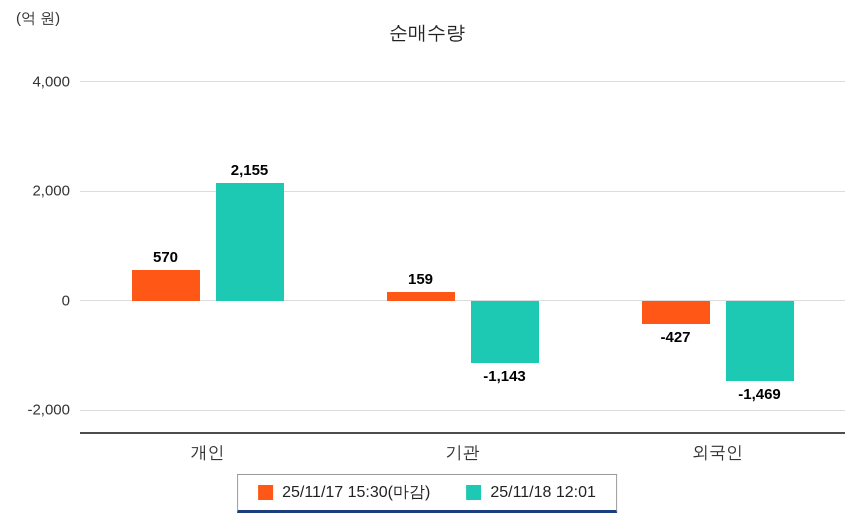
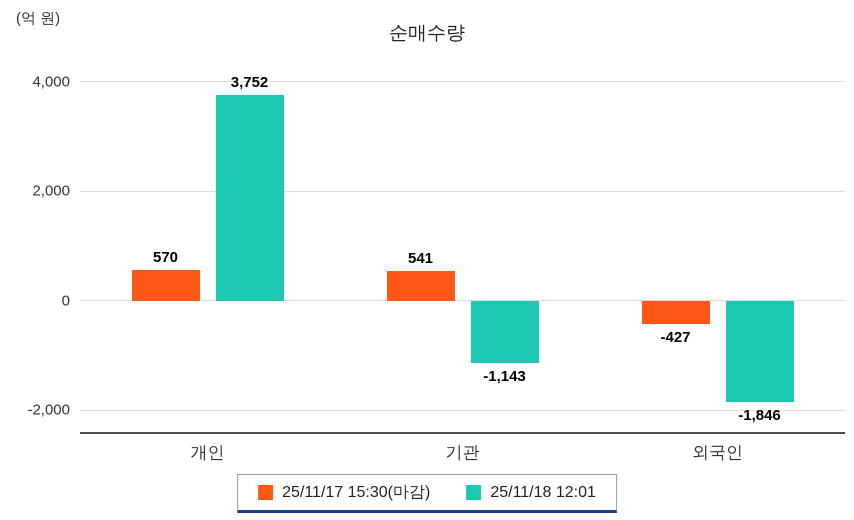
25/11/18 12:01/개인: 2,155 -> 3,752
25/11/17 15:30(마감)/기관: 159 -> 541
25/11/18 12:01/외국인: -1,469 -> -1,846
